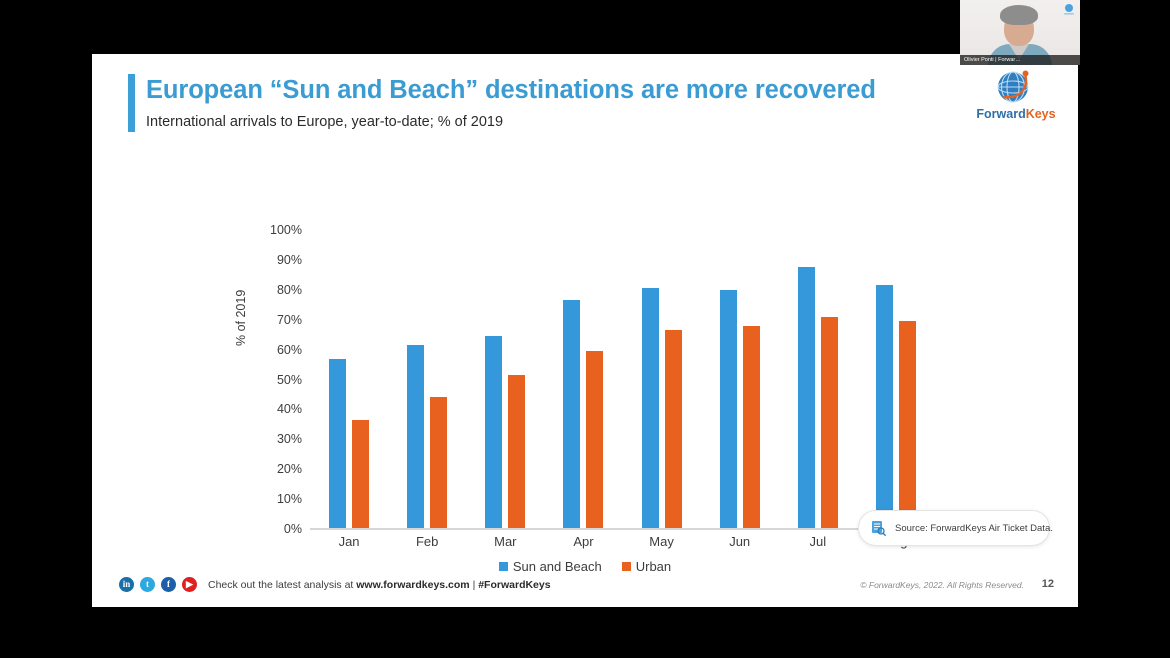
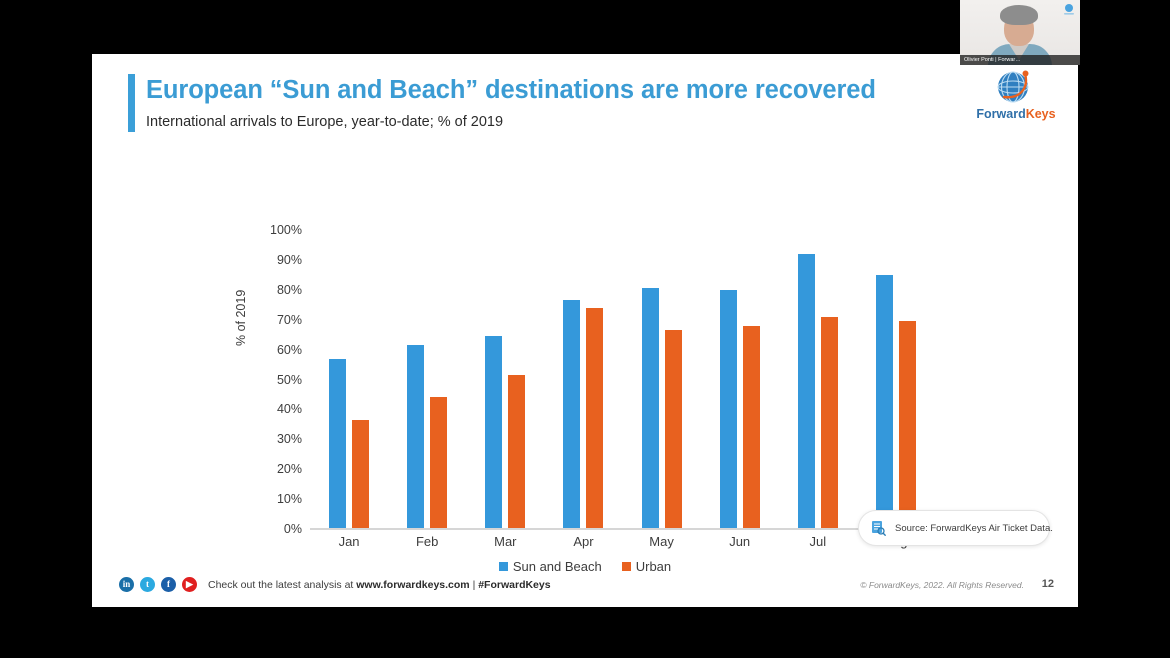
Urban/Apr: 60% -> 74%
Sun and Beach/Jul: 88% -> 92%
Sun and Beach/Aug: 82% -> 85%
